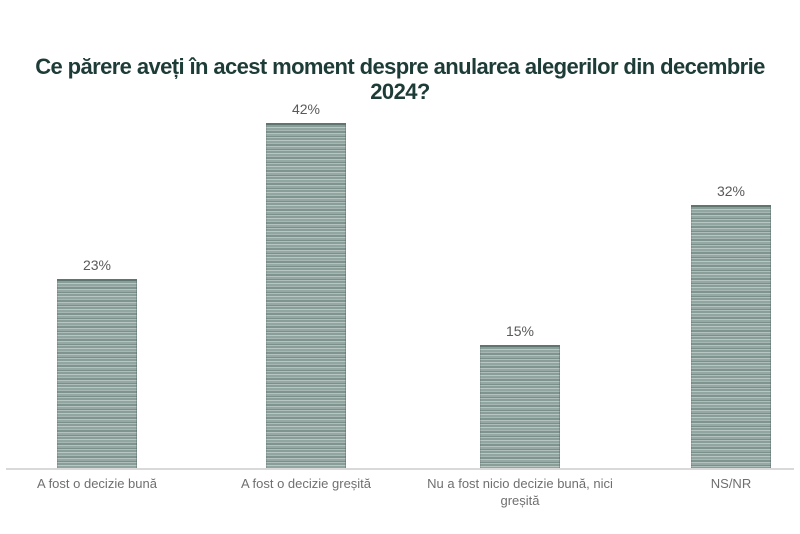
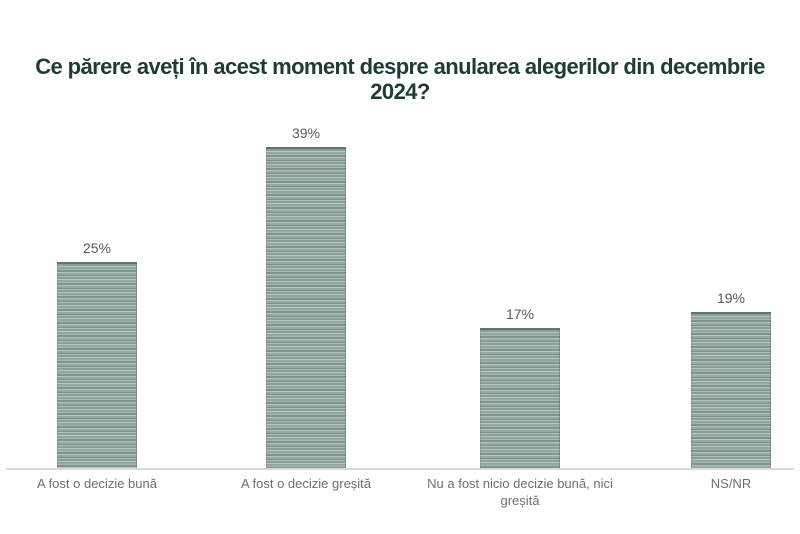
A fost o decizie bună: 23% -> 25%
A fost o decizie greșită: 42% -> 39%
Nu a fost nicio decizie bună, nici greșită: 15% -> 17%
NS/NR: 32% -> 19%
